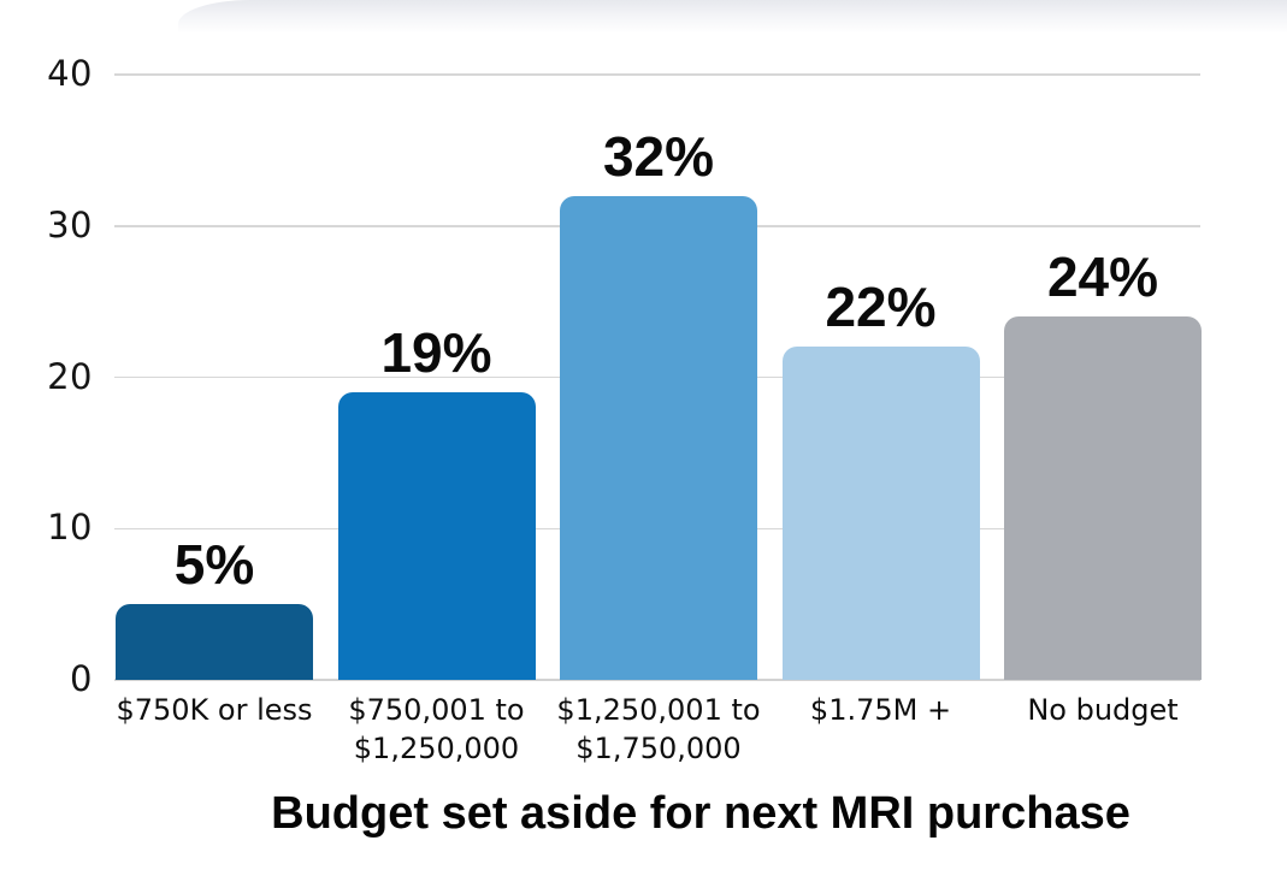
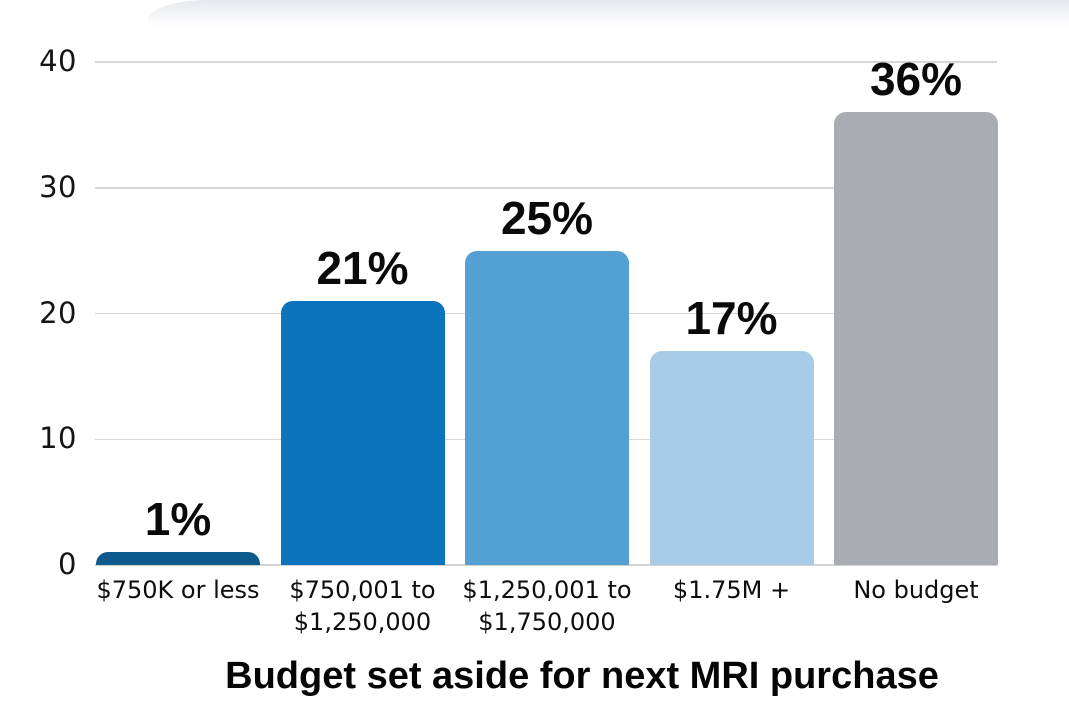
$750K or less: 5% -> 1%
$750,001 to $1,250,000: 19% -> 21%
$1,250,001 to $1,750,000: 32% -> 25%
$1.75M +: 22% -> 17%
No budget: 24% -> 36%
